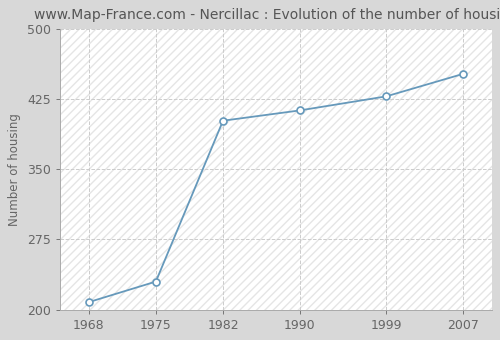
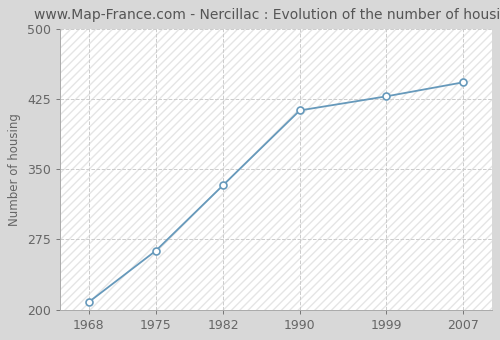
1975: 230 -> 263
1982: 402 -> 333
2007: 452 -> 443
